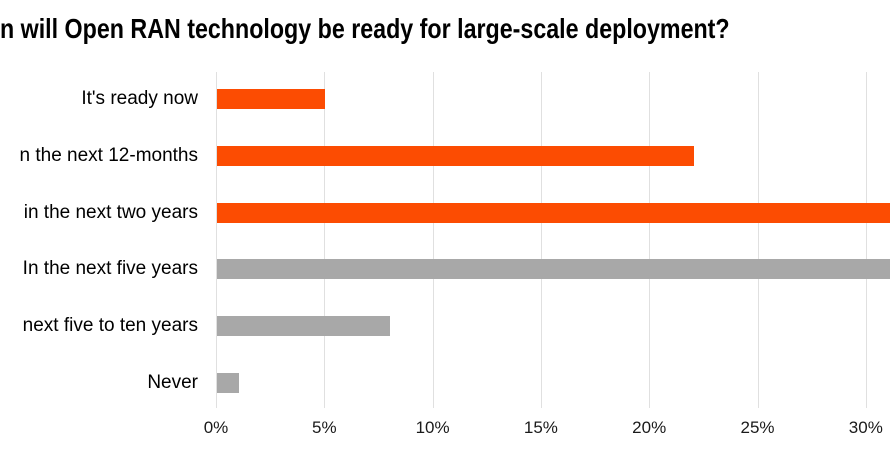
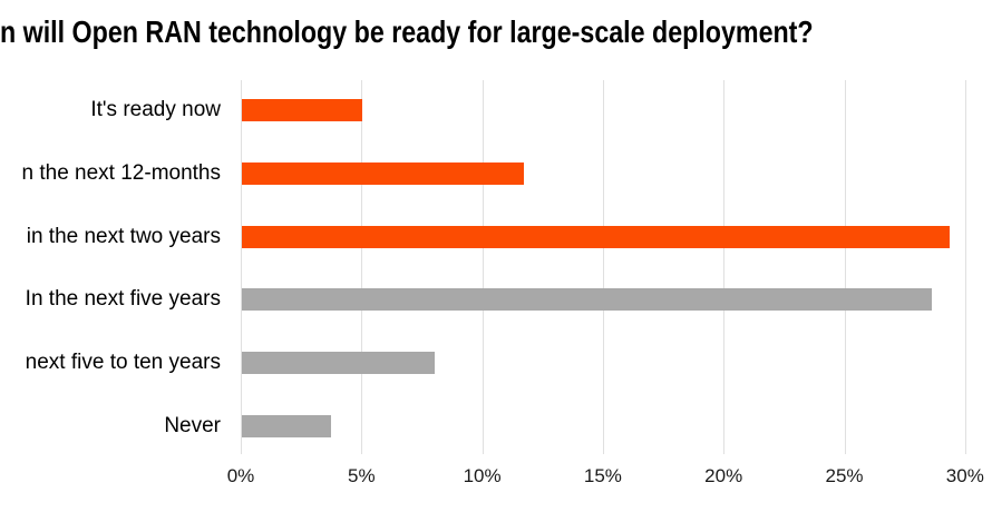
n the next 12-months: 22.0% -> 11.7%
in the next two years: 31.1% -> 29.3%
In the next five years: 31.1% -> 28.6%
Never: 1.0% -> 3.7%
